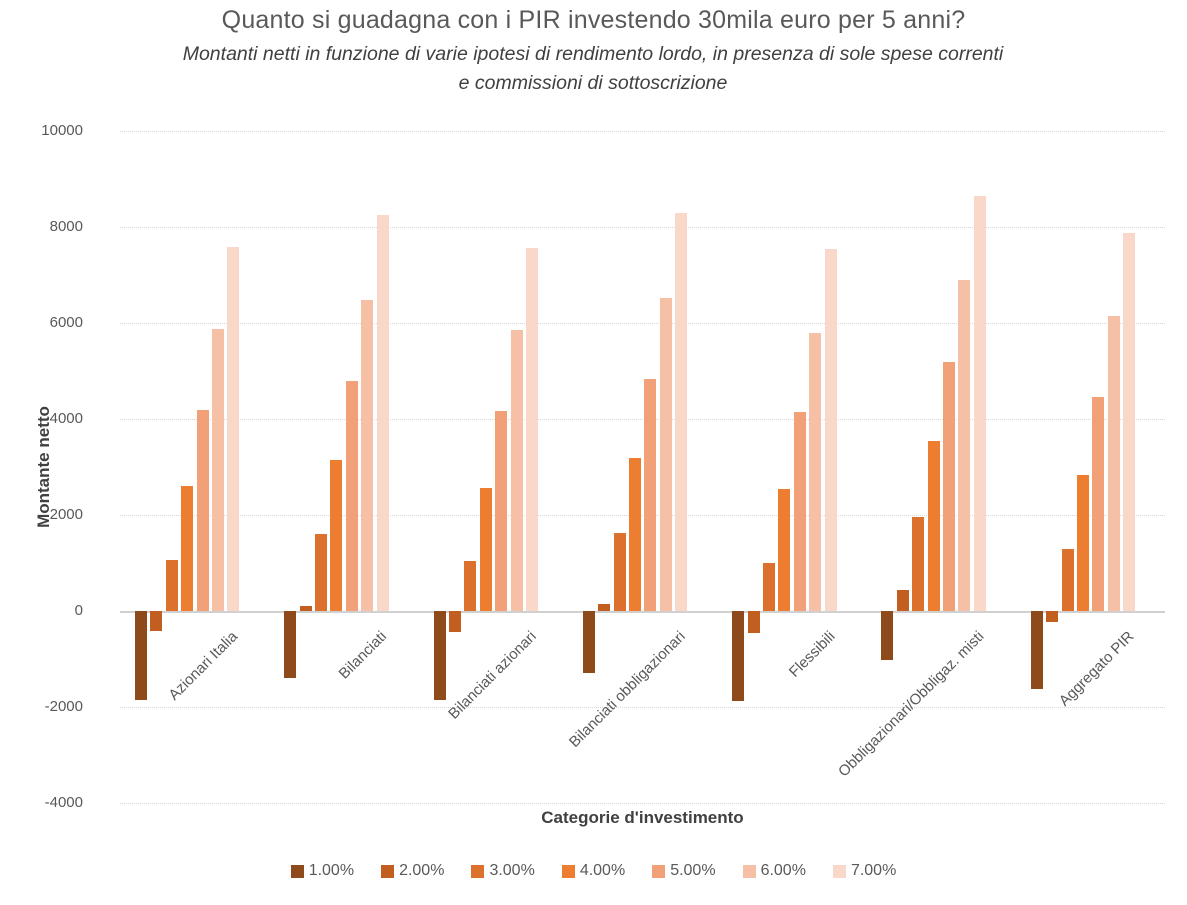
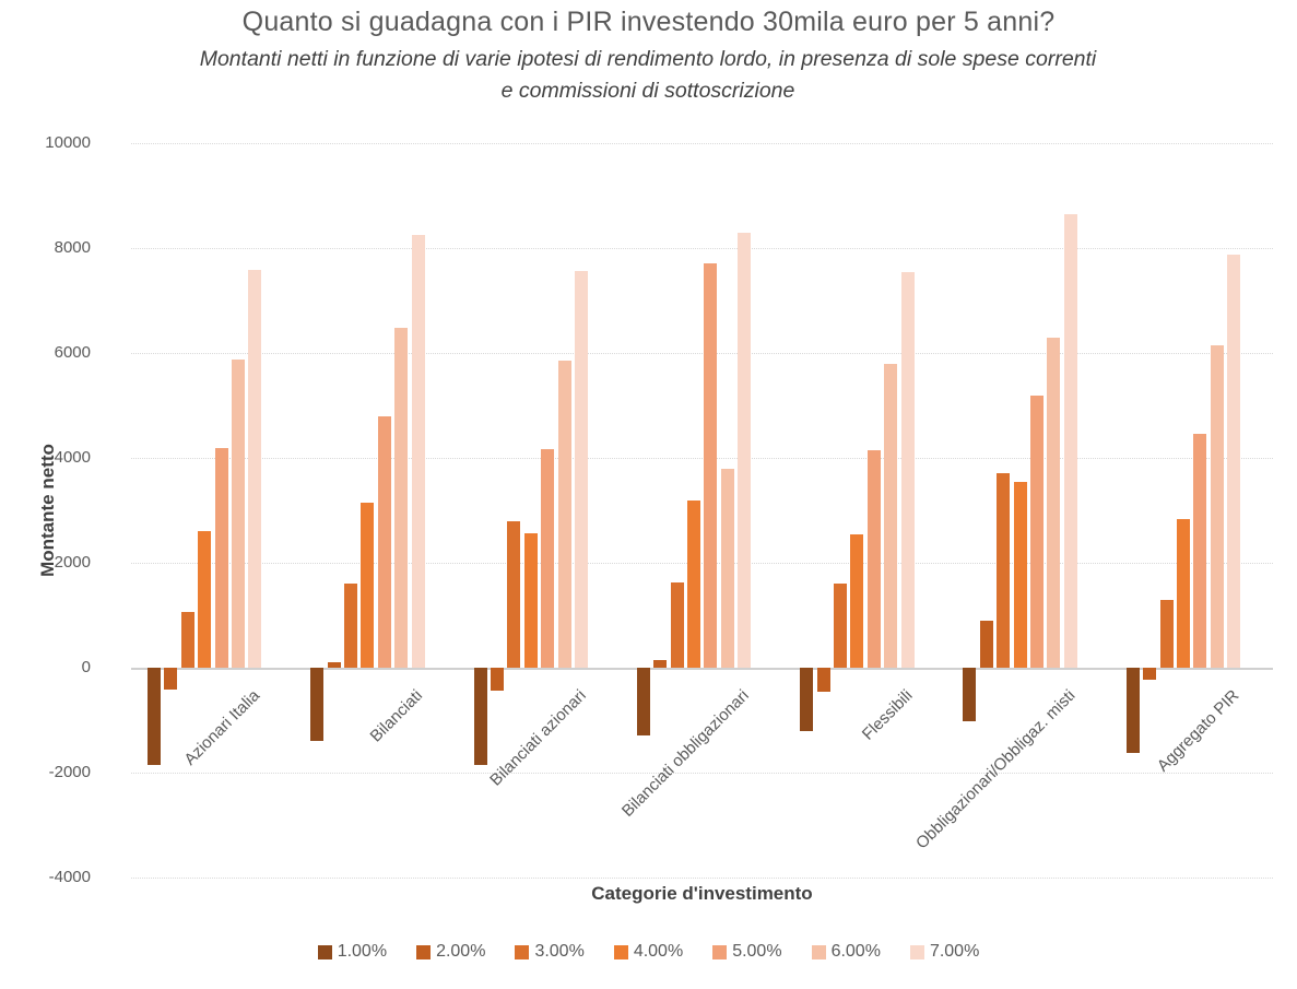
3.00%/Bilanciati azionari: 1000 -> 2800
5.00%/Bilanciati obbligazionari: 4800 -> 7700
6.00%/Bilanciati obbligazionari: 6500 -> 3800
1.00%/Flessibili: -1900 -> -1200
3.00%/Flessibili: 1000 -> 1600
2.00%/Obbligazionari/Obbligaz. misti: 400 -> 900
3.00%/Obbligazionari/Obbligaz. misti: 2000 -> 3700
6.00%/Obbligazionari/Obbligaz. misti: 6900 -> 6300
